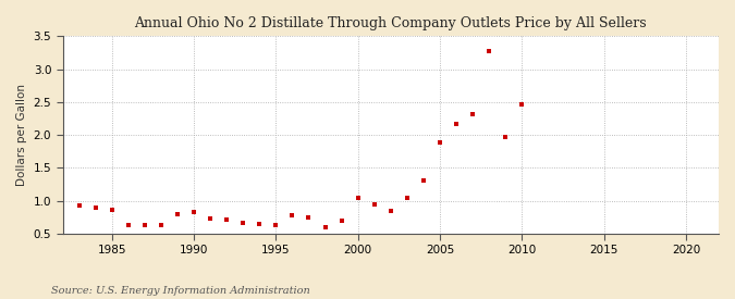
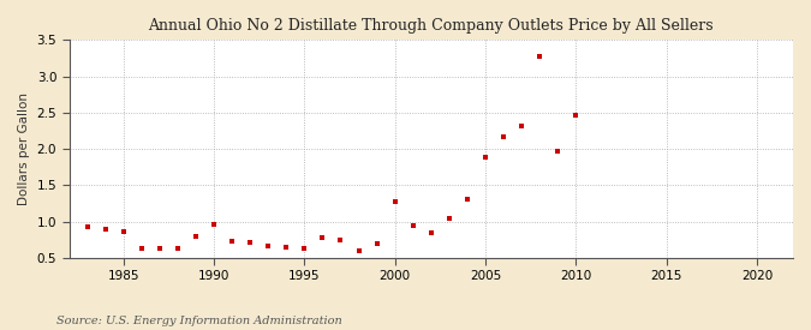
1990: 0.83 -> 0.96
2000: 1.04 -> 1.28
